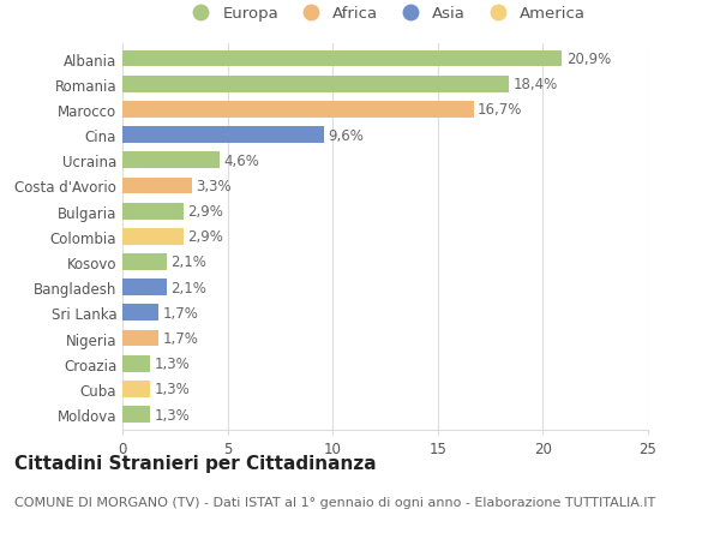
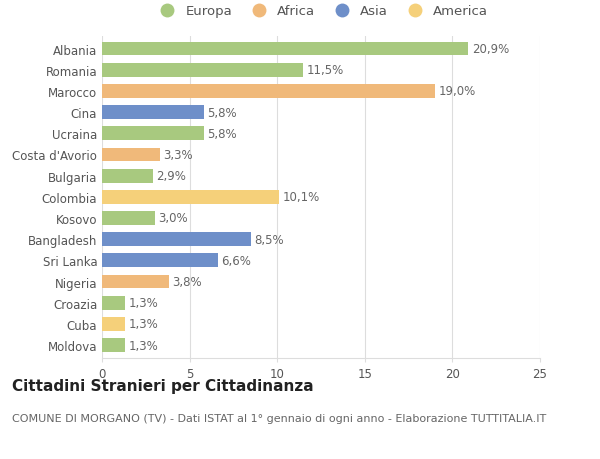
Romania: 18,4% -> 11,5%
Marocco: 16,7% -> 19,0%
Cina: 9,6% -> 5,8%
Ucraina: 4,6% -> 5,8%
Colombia: 2,9% -> 10,1%
Kosovo: 2,1% -> 3,0%
Bangladesh: 2,1% -> 8,5%
Sri Lanka: 1,7% -> 6,6%
Nigeria: 1,7% -> 3,8%
